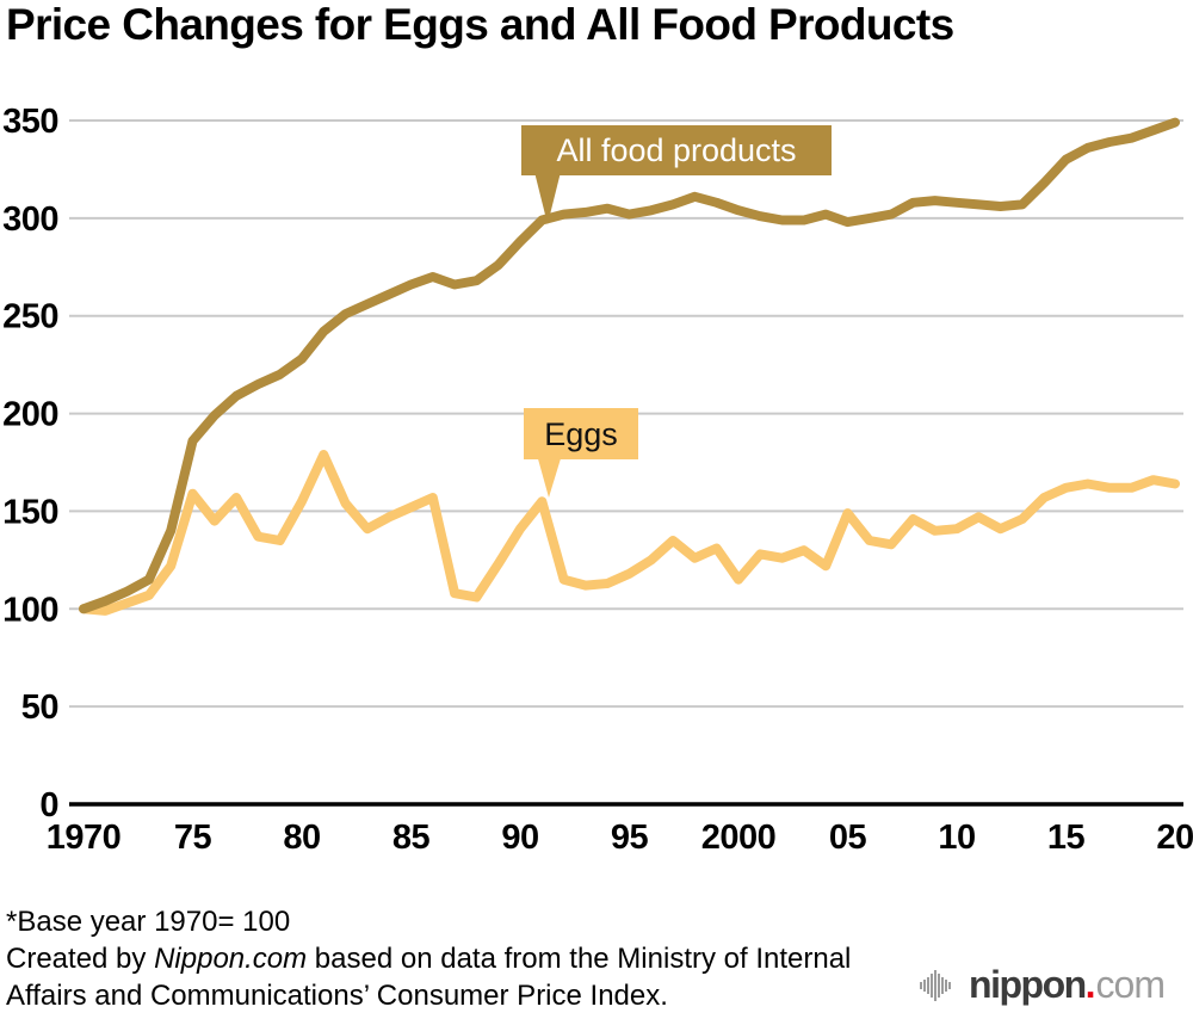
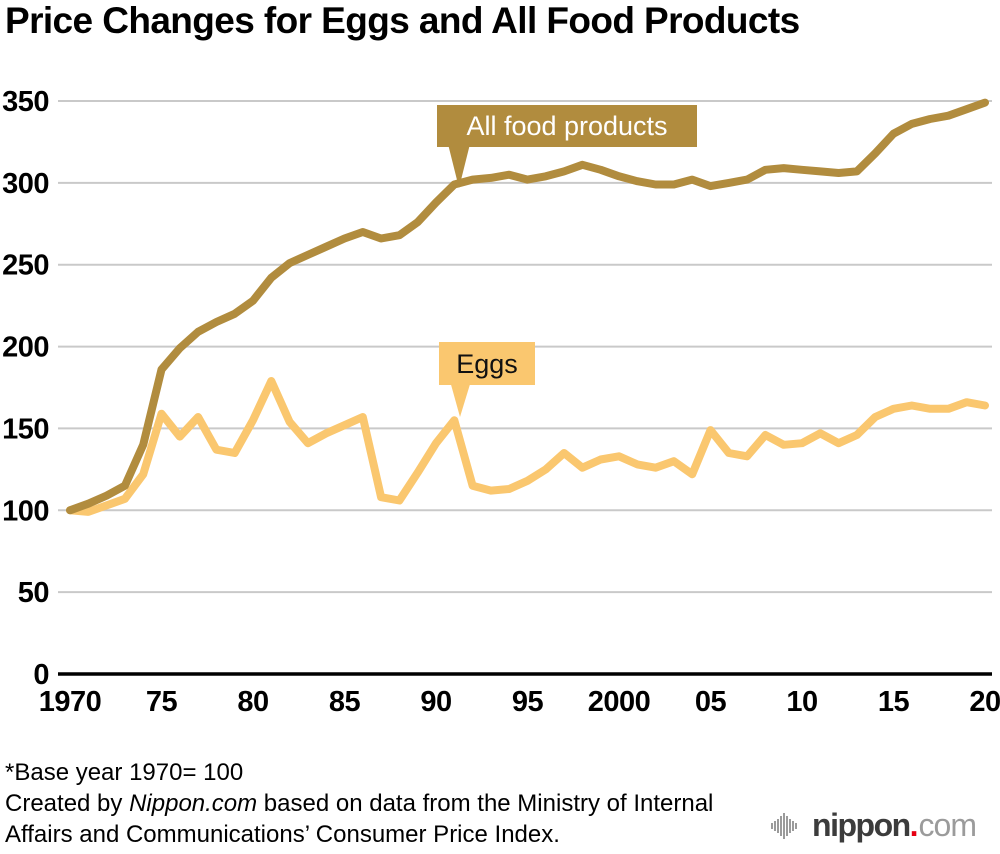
Eggs/2000: 115 -> 133
